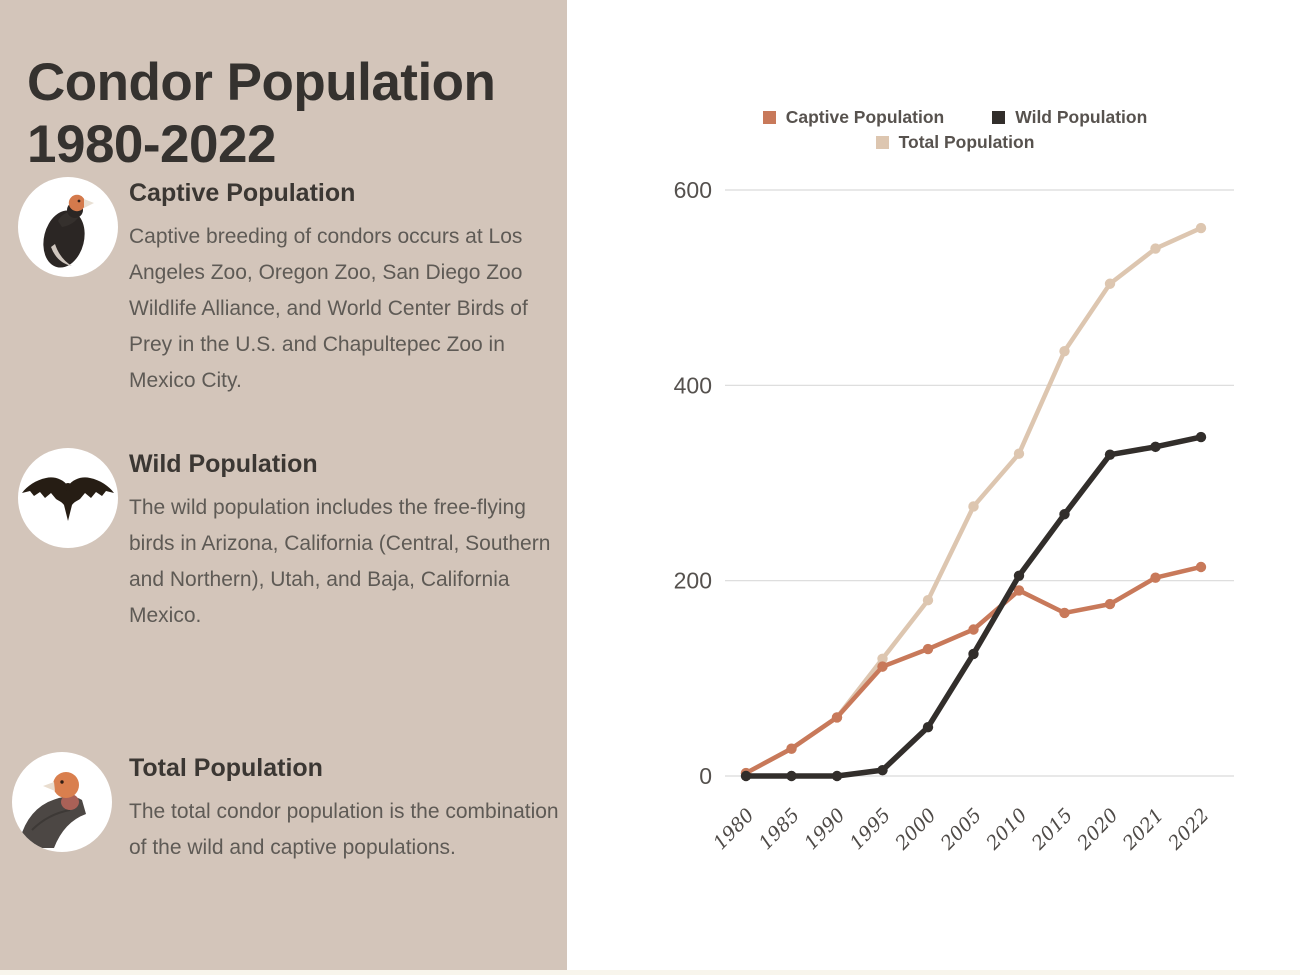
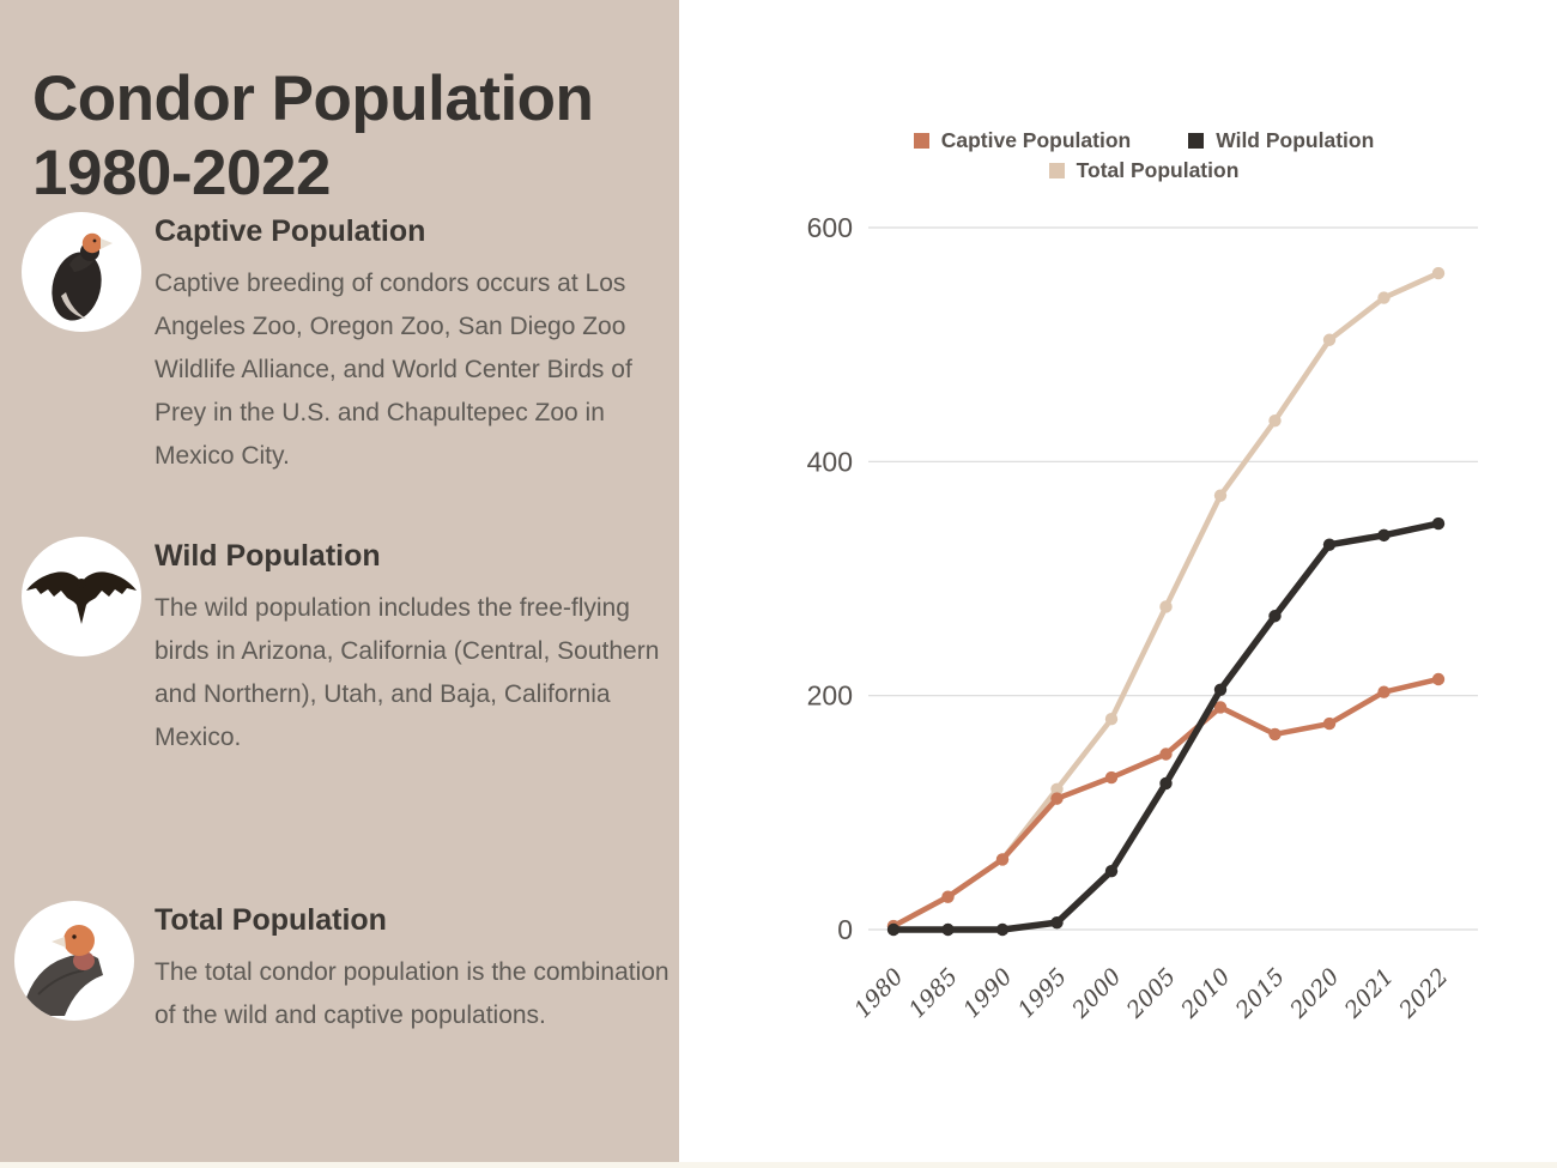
Total Population/2010: 330 -> 370
